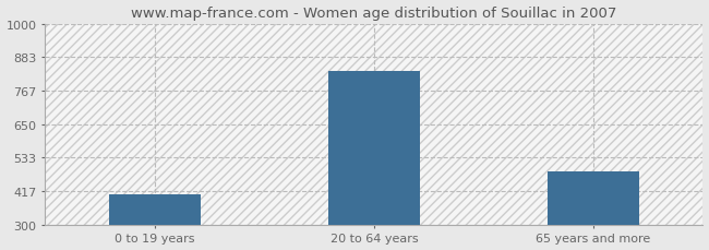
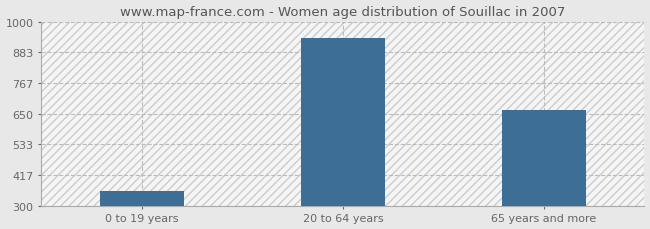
0 to 19 years: 405 -> 355
20 to 64 years: 835 -> 937
65 years and more: 485 -> 662
